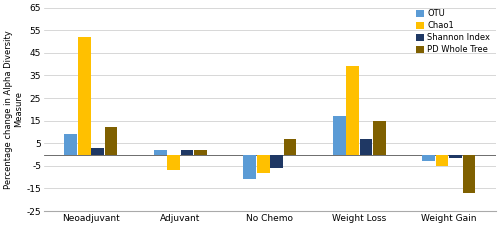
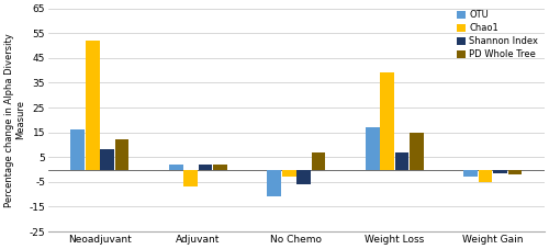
OTU/Neoadjuvant: 9 -> 16
Shannon Index/Neoadjuvant: 3.0 -> 8.0
Chao1/No Chemo: -8 -> -3
PD Whole Tree/Weight Gain: -17 -> -2
